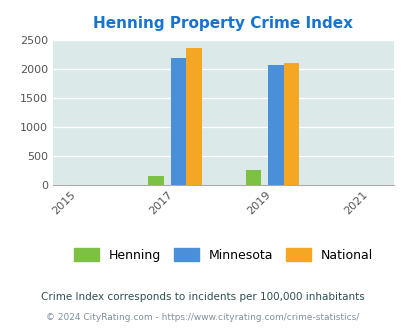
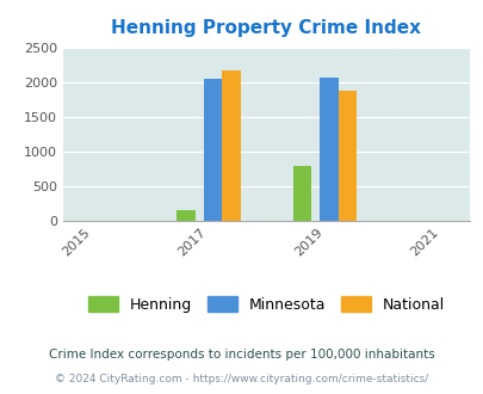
Minnesota/2017: 2180 -> 2040
National/2017: 2360 -> 2160
Henning/2019: 260 -> 780
National/2019: 2100 -> 1880
